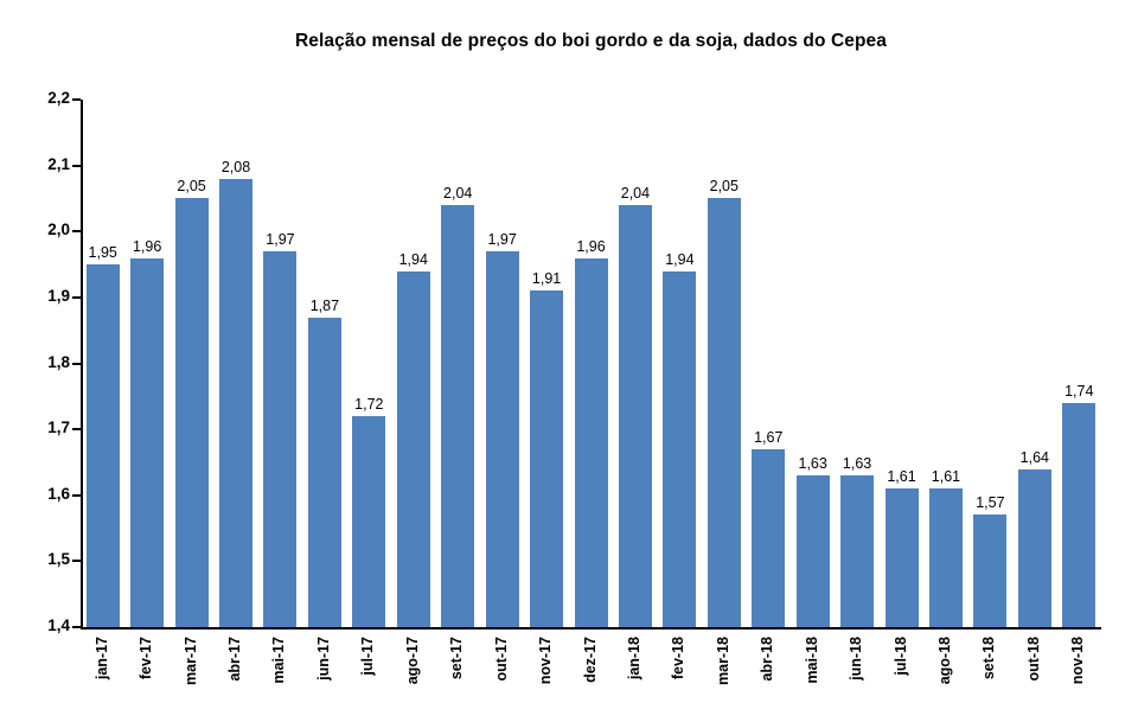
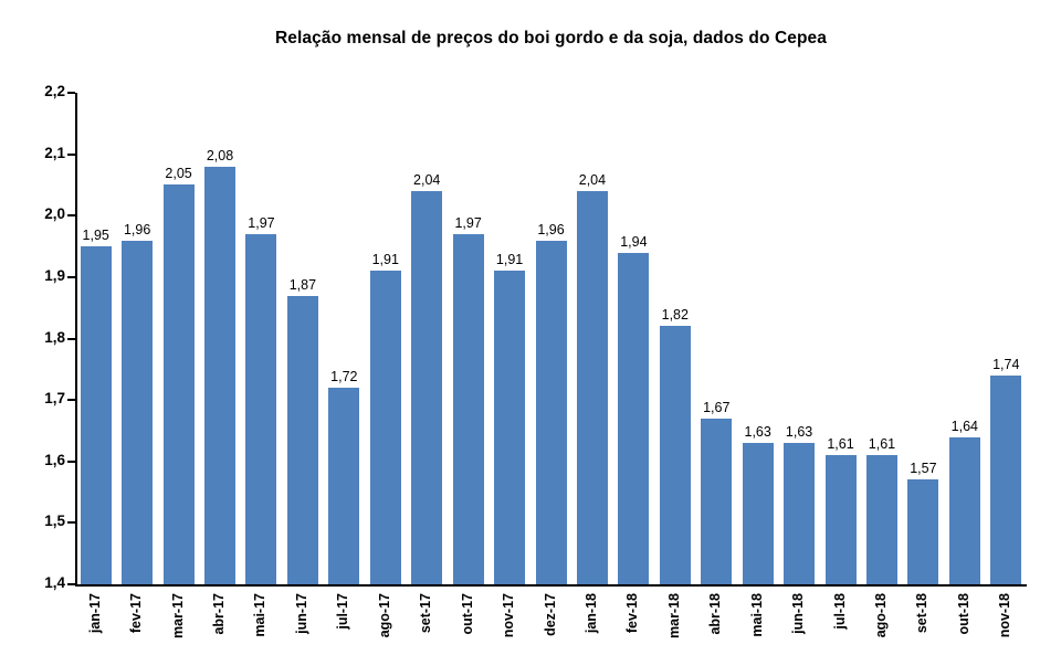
ago-17: 1,94 -> 1,91
mar-18: 2,05 -> 1,82
